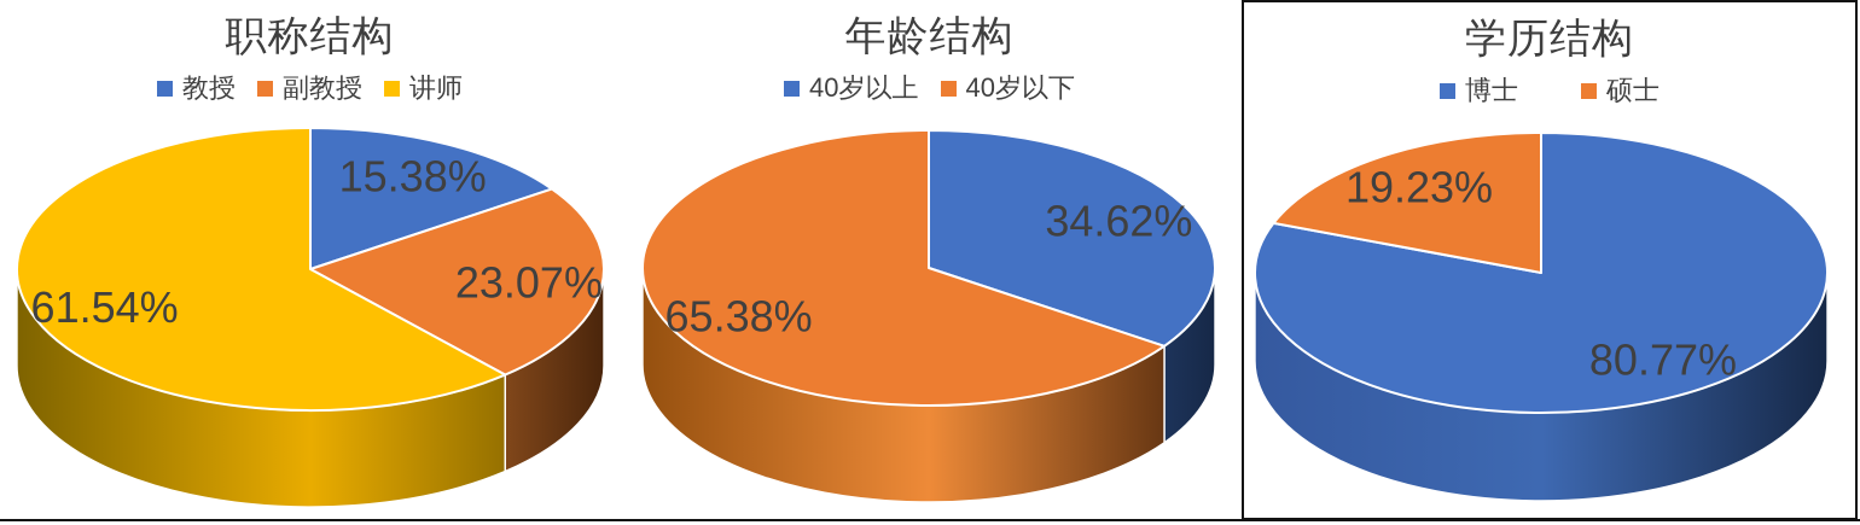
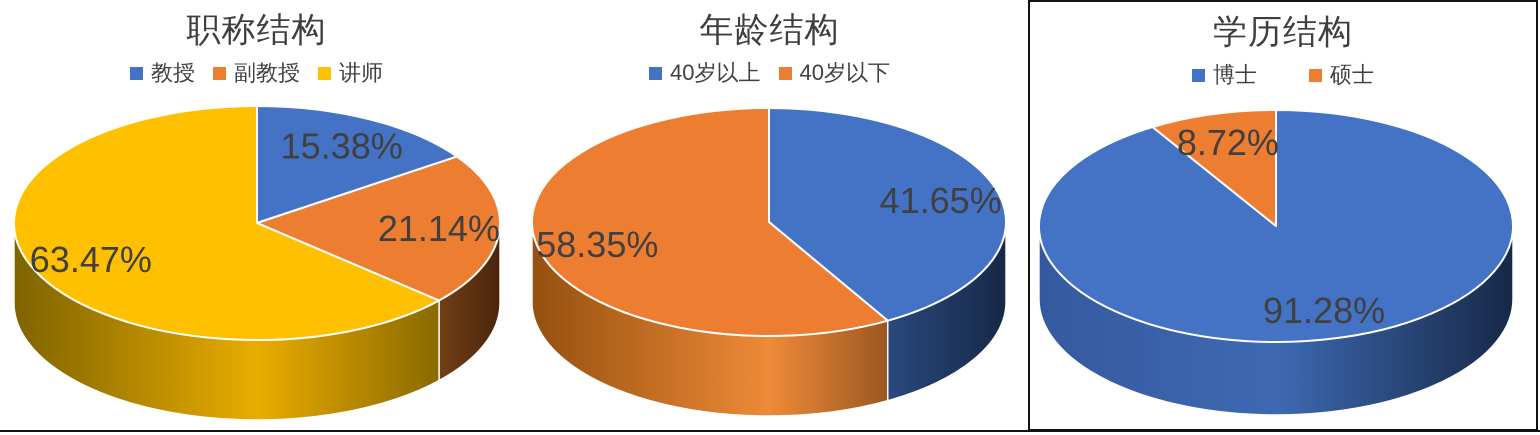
职称结构/副教授: 23.07% -> 21.14%
职称结构/讲师: 61.54% -> 63.47%
年龄结构/40岁以上: 34.62% -> 41.65%
年龄结构/40岁以下: 65.38% -> 58.35%
学历结构/博士: 80.77% -> 91.28%
学历结构/硕士: 19.23% -> 8.72%
